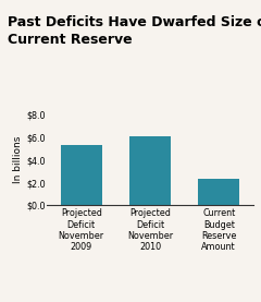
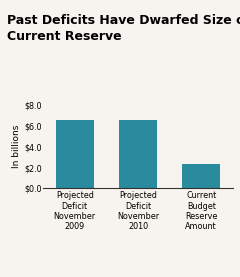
Projected Deficit November 2009: $5.3 -> $6.6
Projected Deficit November 2010: $6.1 -> $6.6
